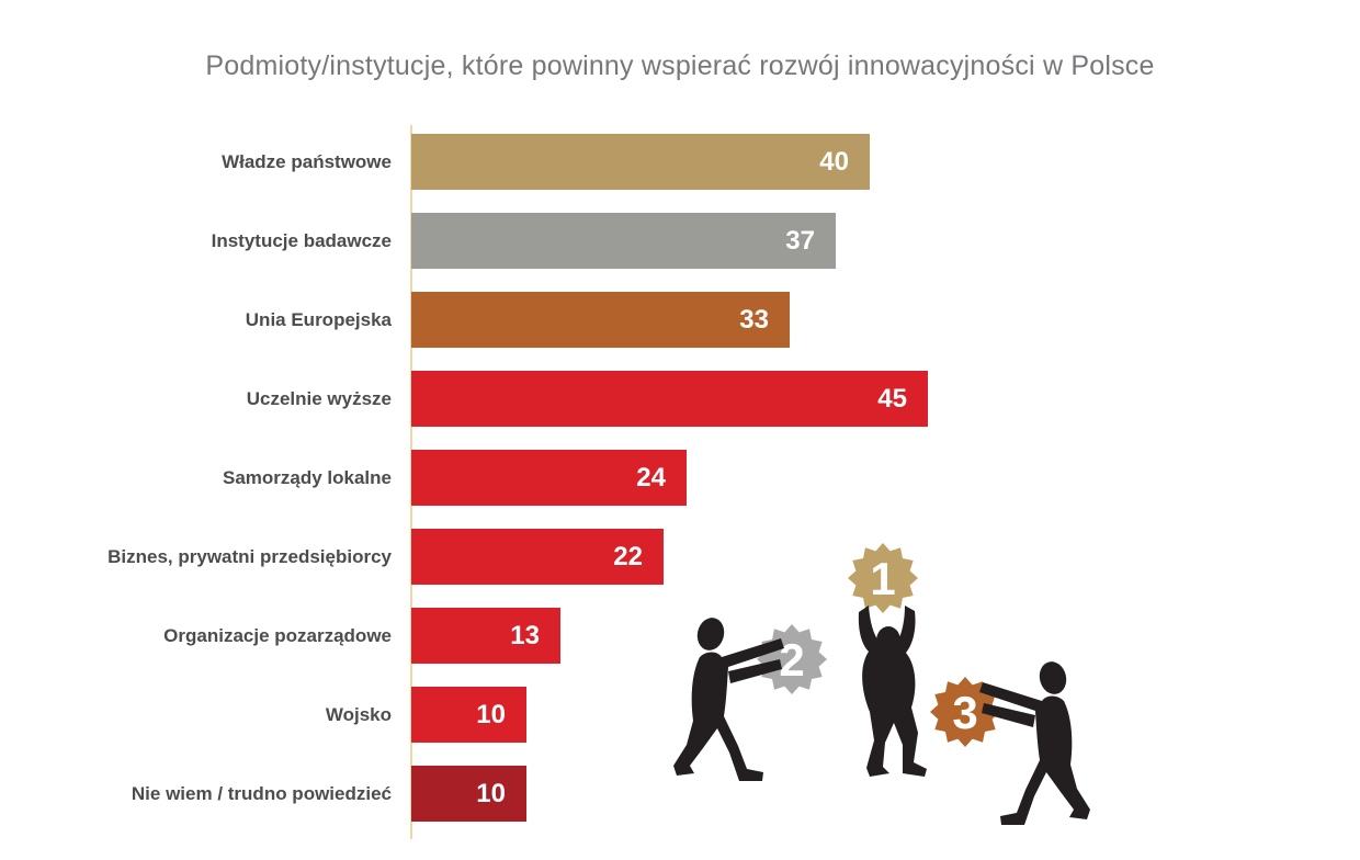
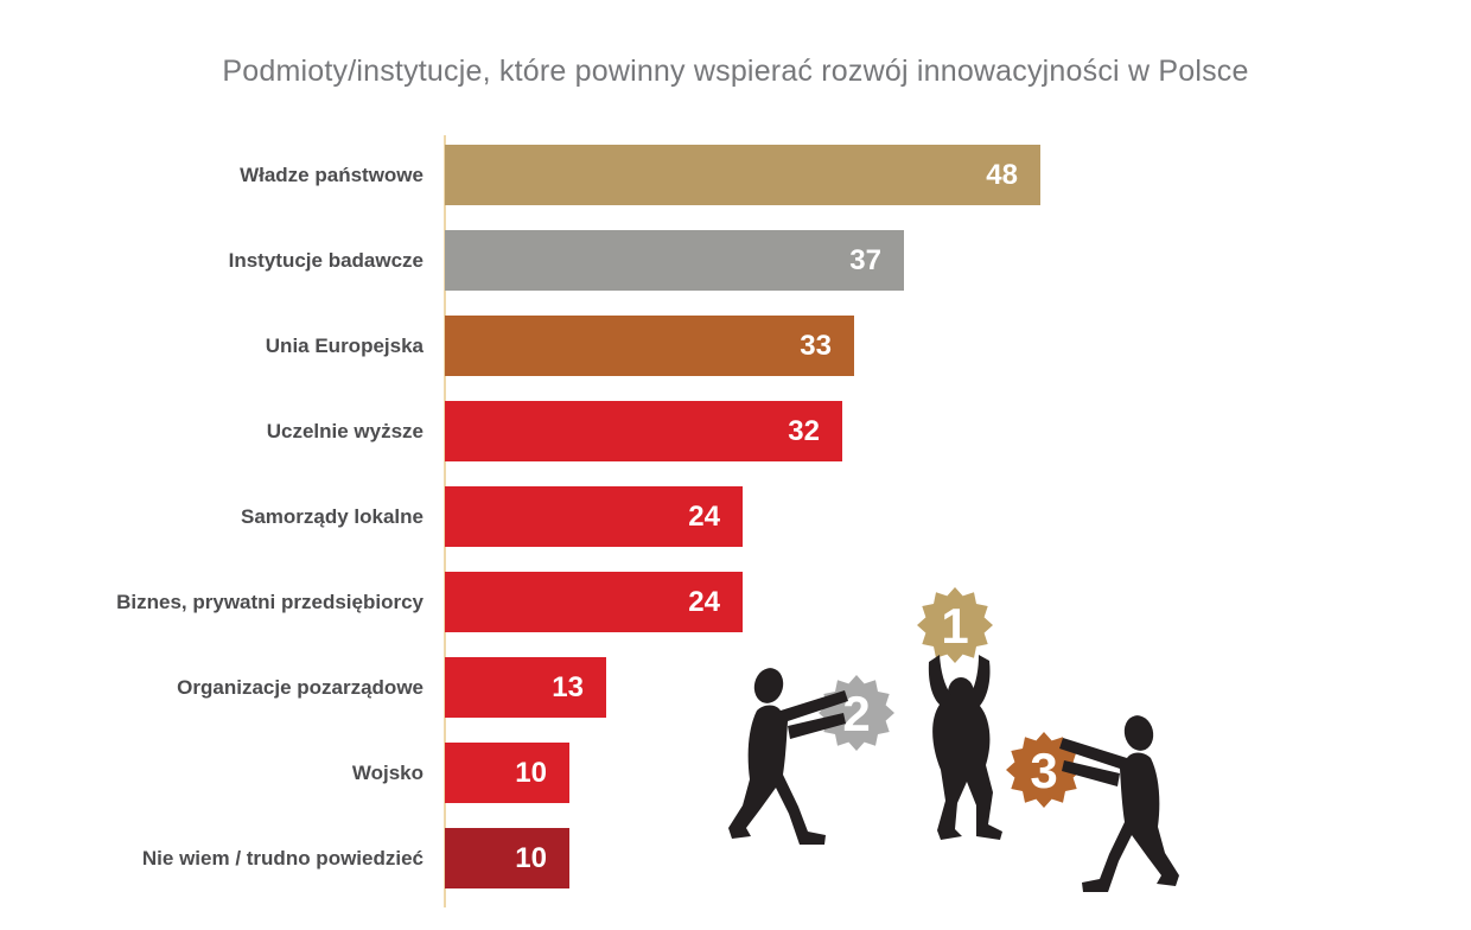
Władze państwowe: 40 -> 48
Uczelnie wyższe: 45 -> 32
Biznes, prywatni przedsiębiorcy: 22 -> 24
